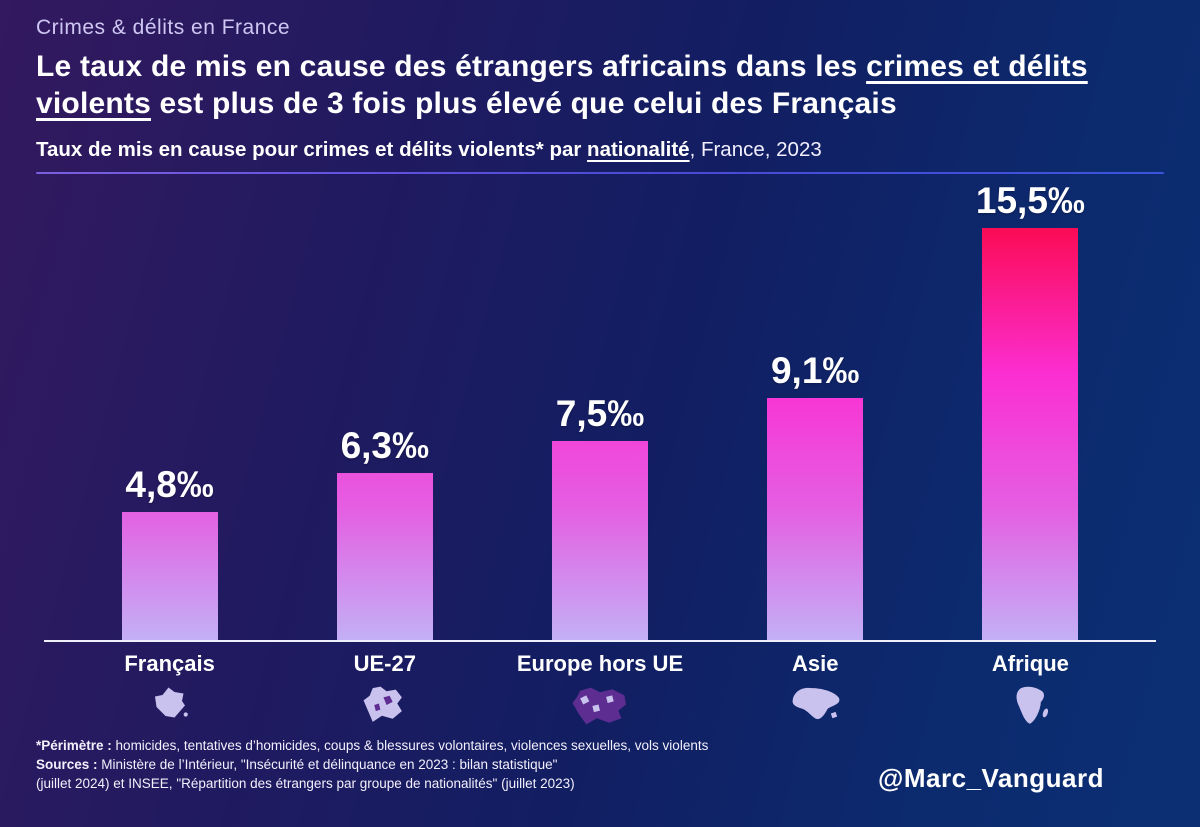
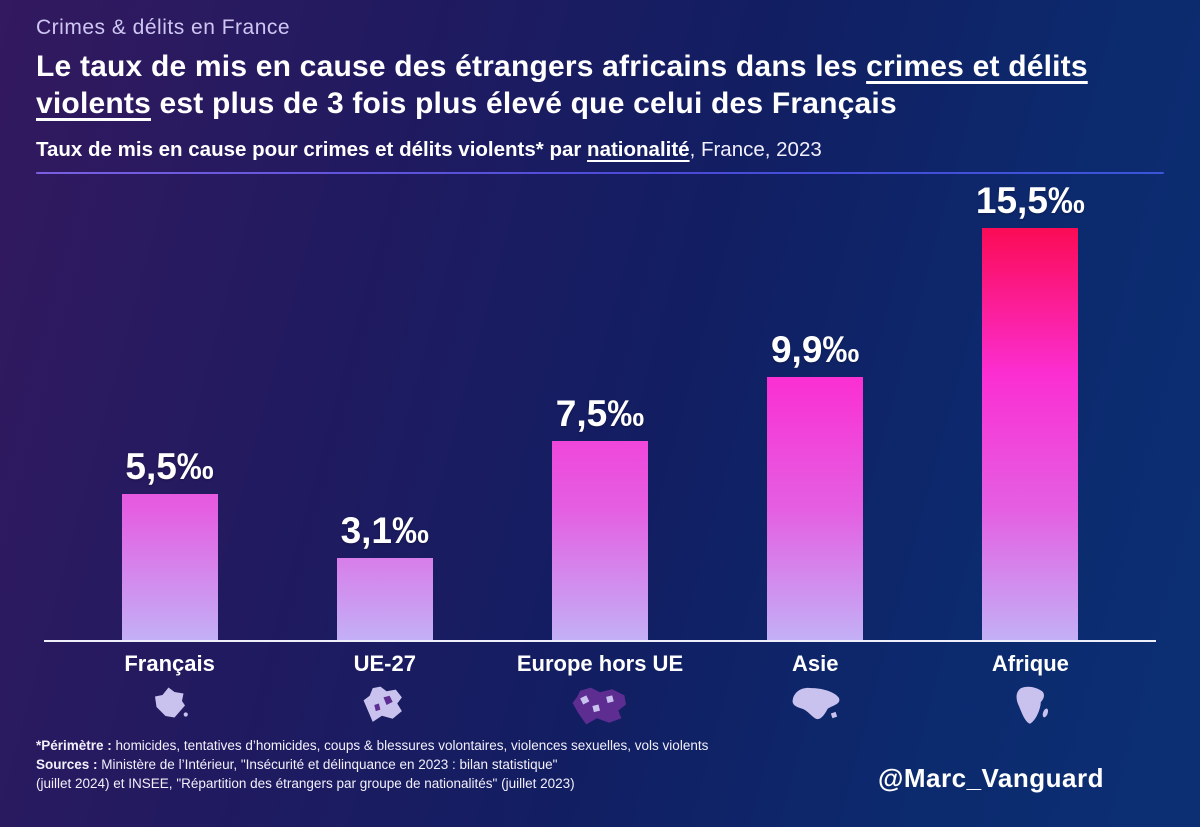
Français: 4,8 -> 5,5
UE-27: 6,3 -> 3,1
Asie: 9,1 -> 9,9
